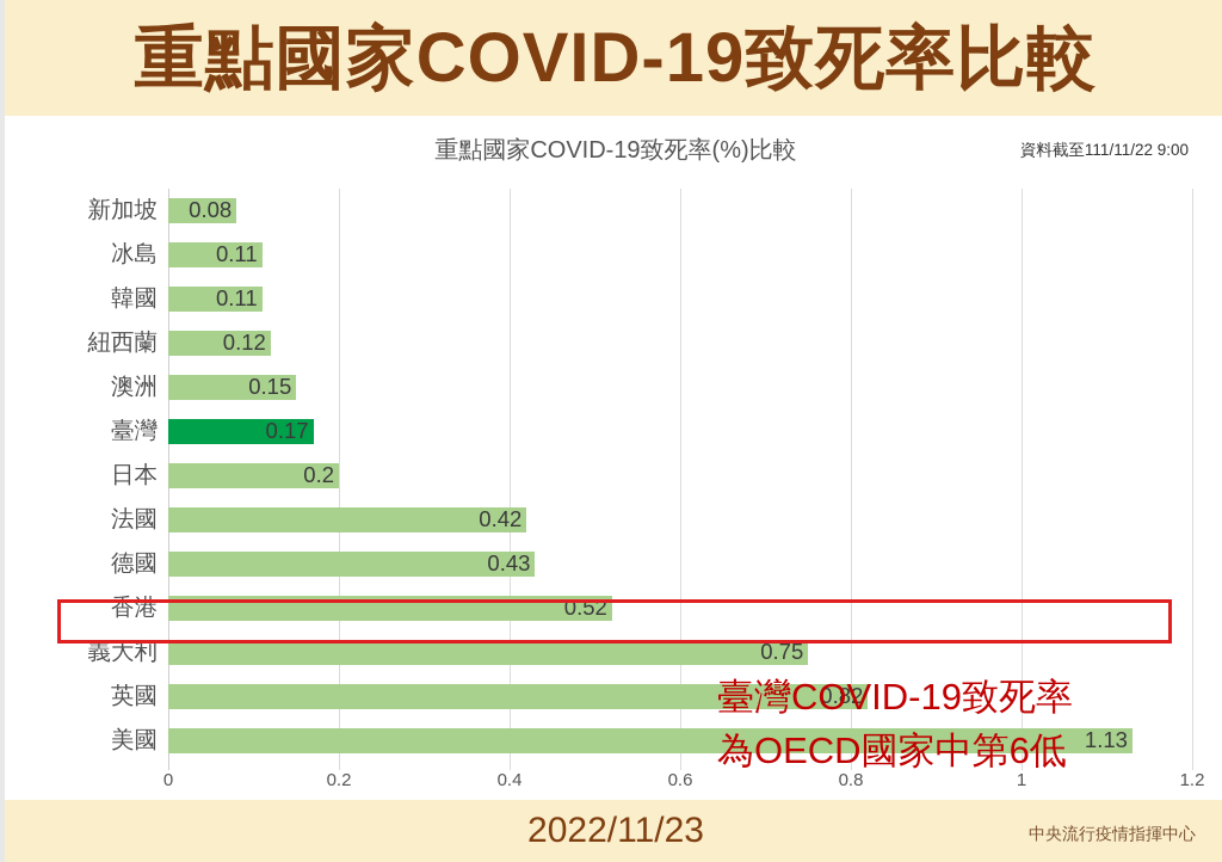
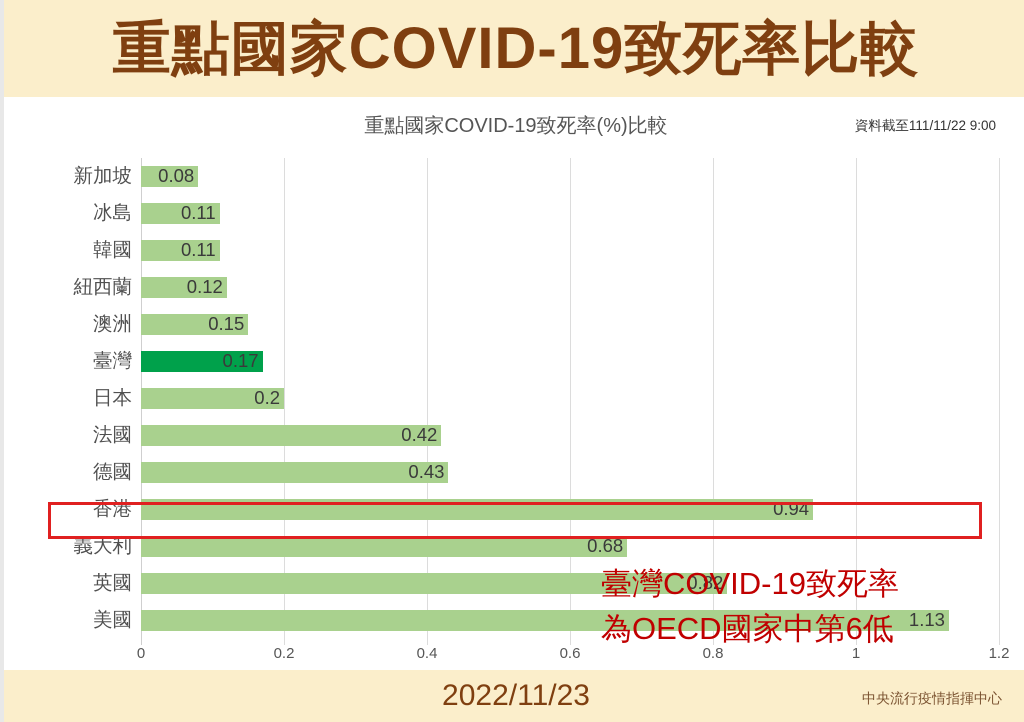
香港: 0.52 -> 0.94
義大利: 0.75 -> 0.68
